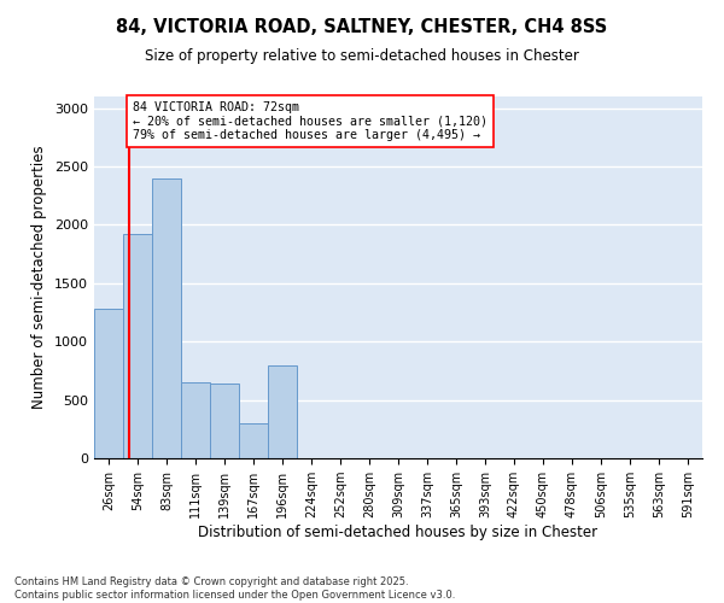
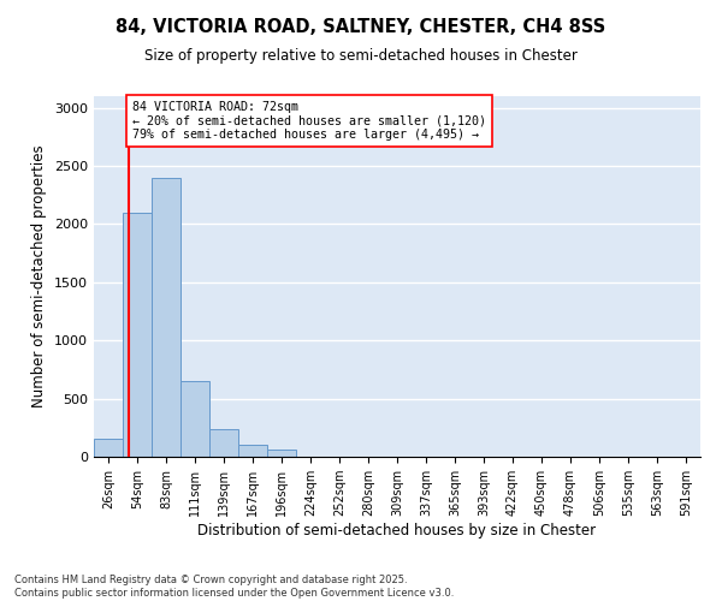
26sqm: 1280 -> 150
54sqm: 1920 -> 2100
139sqm: 640 -> 240
167sqm: 300 -> 100
196sqm: 800 -> 60
